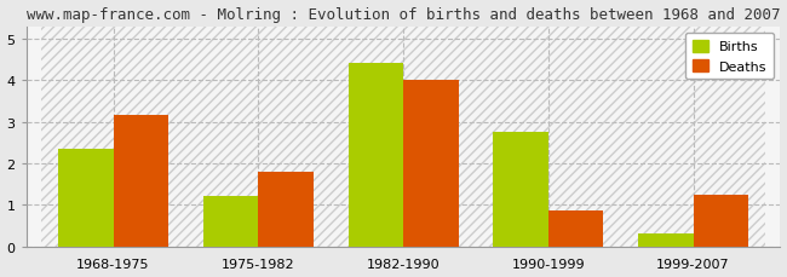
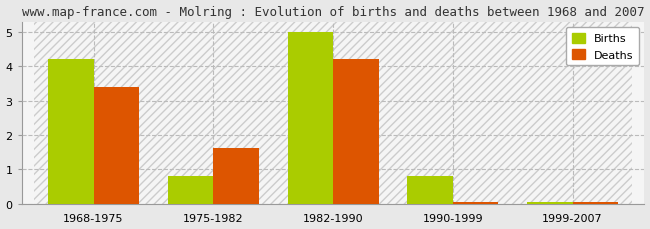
Births/1968-1975: 2.35 -> 4.20
Deaths/1968-1975: 3.15 -> 3.40
Births/1975-1982: 1.20 -> 0.80
Deaths/1975-1982: 1.80 -> 1.62
Births/1982-1990: 4.40 -> 5.00
Deaths/1982-1990: 4.00 -> 4.20
Births/1990-1999: 2.75 -> 0.80
Deaths/1990-1999: 0.85 -> 0.05
Births/1999-2007: 0.30 -> 0.05
Deaths/1999-2007: 1.25 -> 0.05
